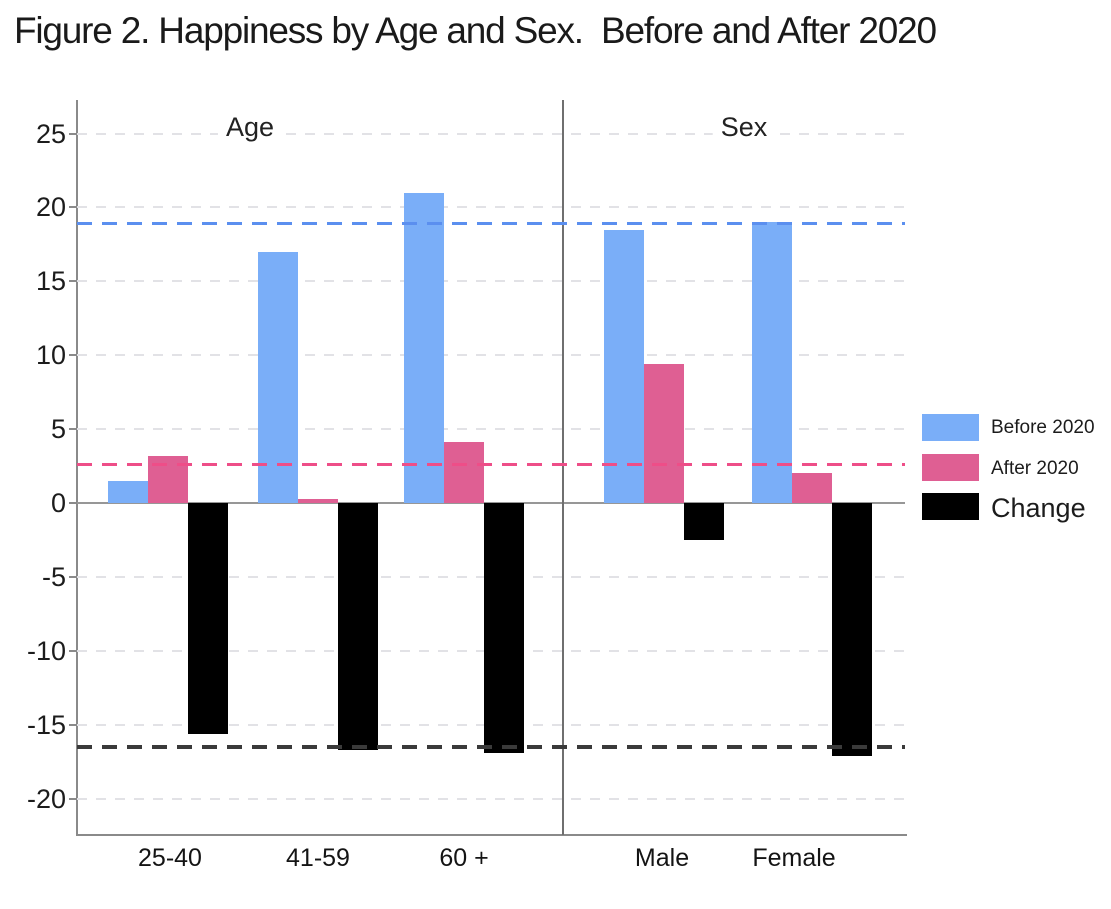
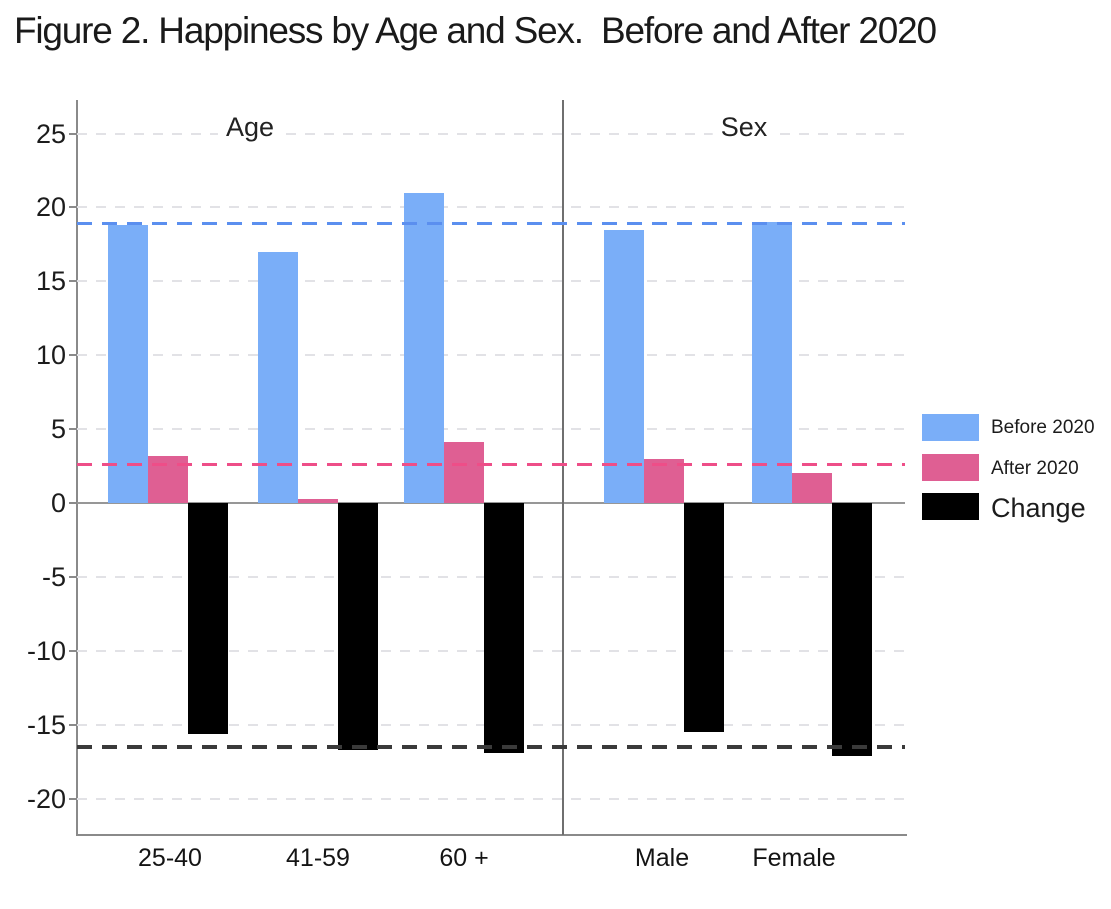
Before 2020/25-40: 1.5 -> 18.8
After 2020/Male: 9.4 -> 3.0
Change/Male: -2.5 -> -15.5
